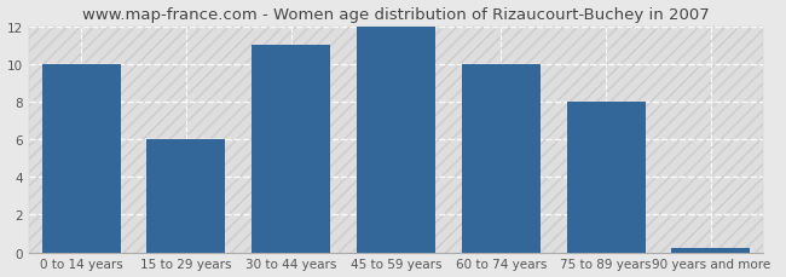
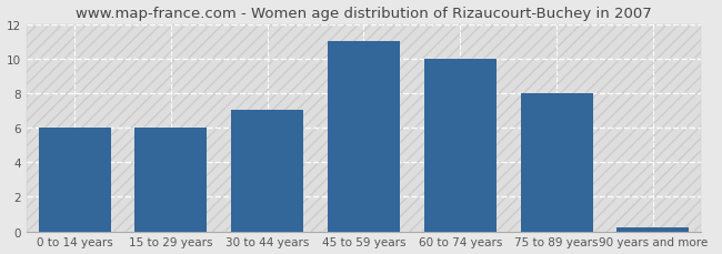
0 to 14 years: 10.0 -> 6.0
30 to 44 years: 11.0 -> 7.0
45 to 59 years: 12.0 -> 11.0
